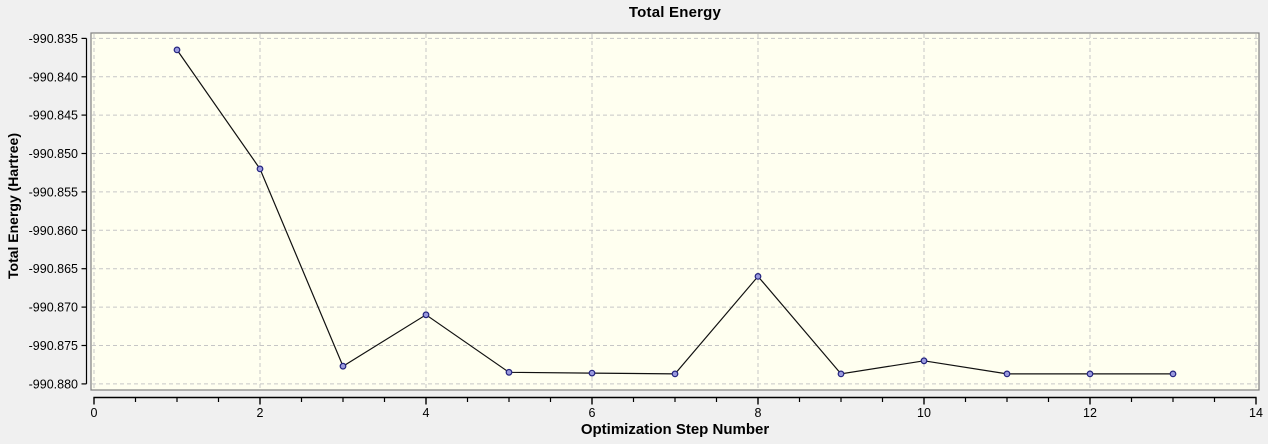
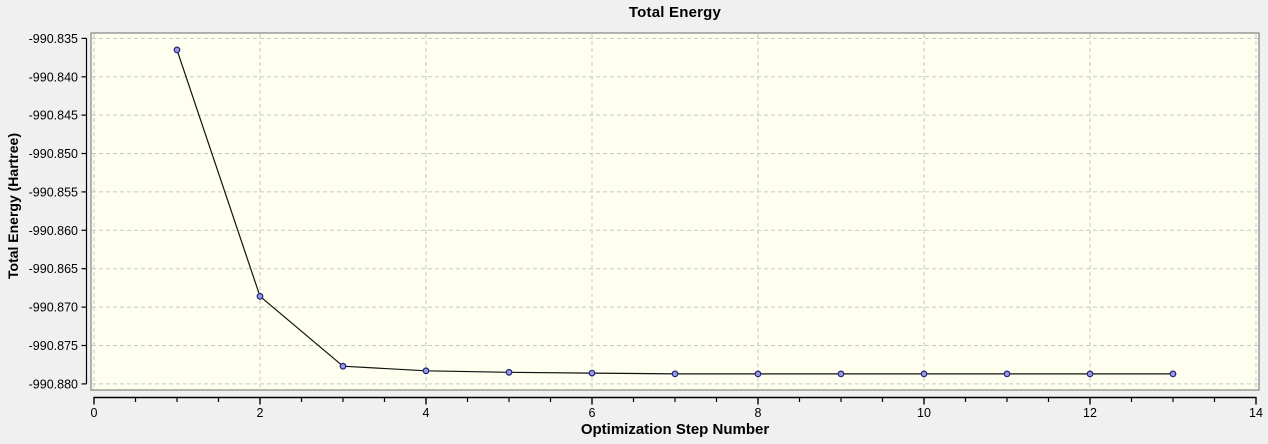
2: -990.852 -> -990.869
4: -990.871 -> -990.878
8: -990.866 -> -990.879
10: -990.877 -> -990.879
